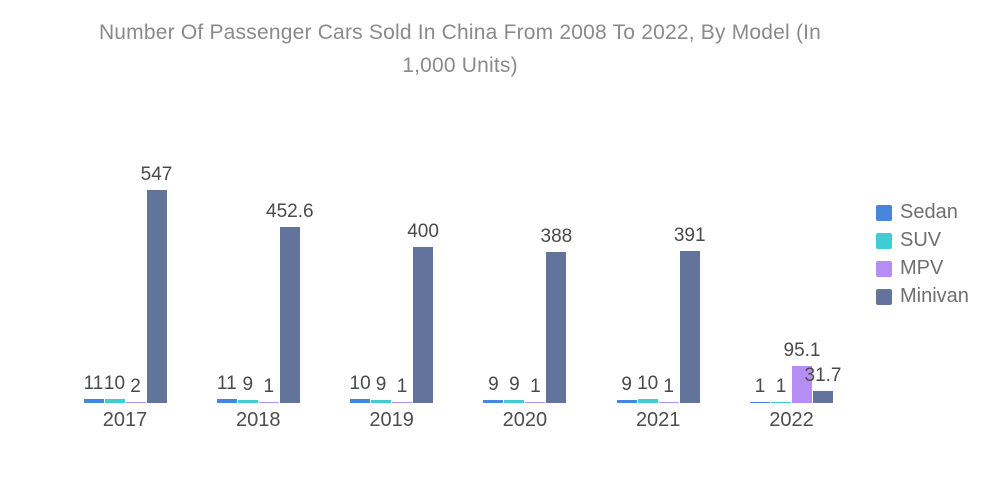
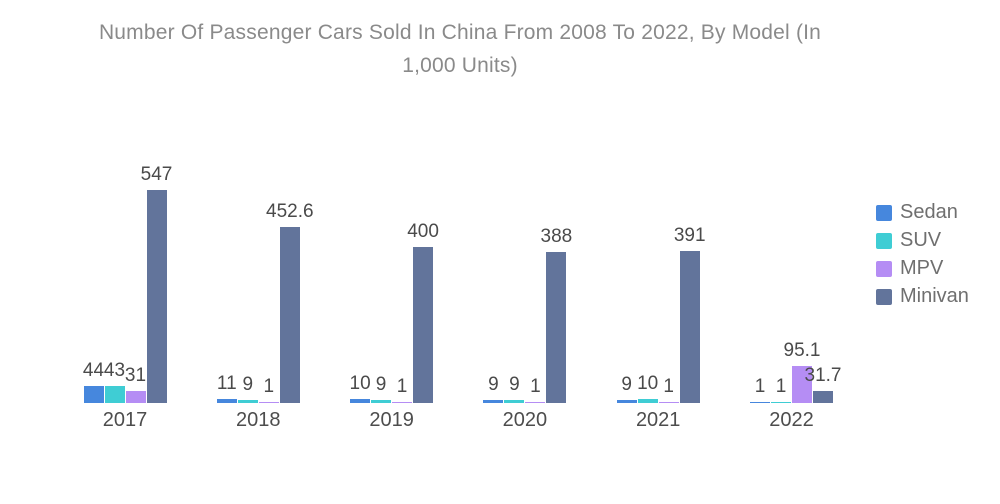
Sedan/2017: 11 -> 44
SUV/2017: 10 -> 43
MPV/2017: 2 -> 31
